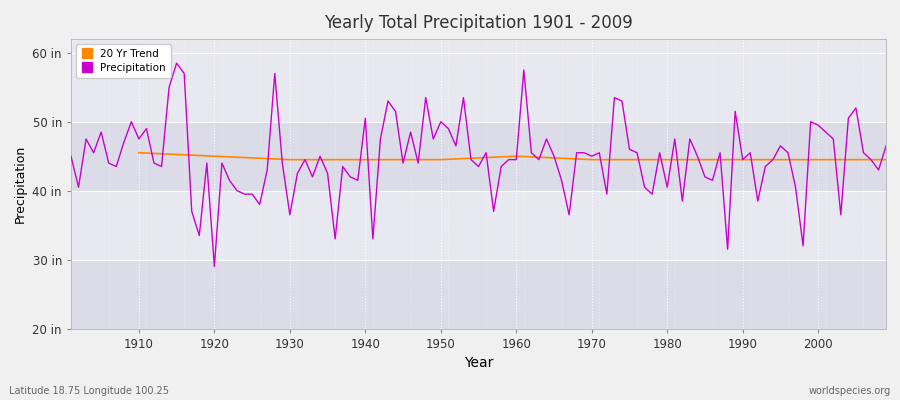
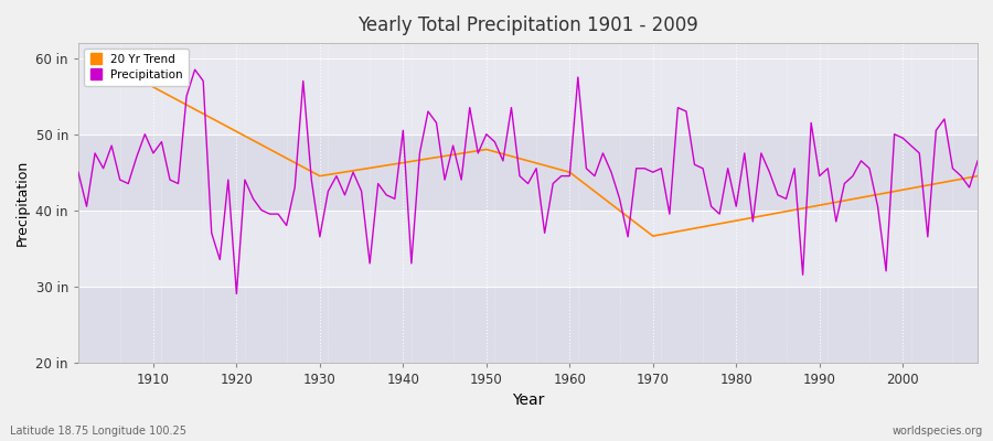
20 Yr Trend/1910: 45.5 in -> 56.2 in
20 Yr Trend/1950: 44.5 in -> 48.0 in
20 Yr Trend/1970: 44.5 in -> 36.6 in
